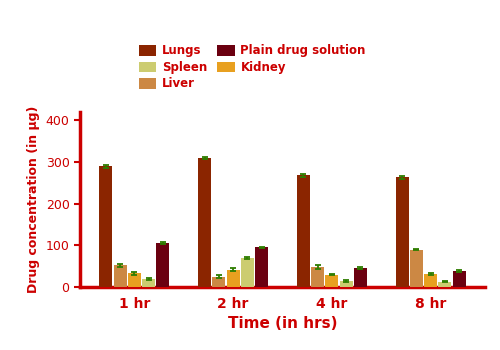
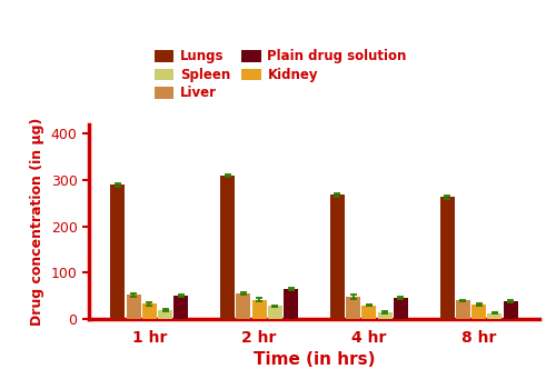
Plain drug solution/1 hr: 105 -> 50
Liver/2 hr: 25 -> 55
Spleen/2 hr: 70 -> 28
Plain drug solution/2 hr: 95 -> 65
Liver/8 hr: 90 -> 40
